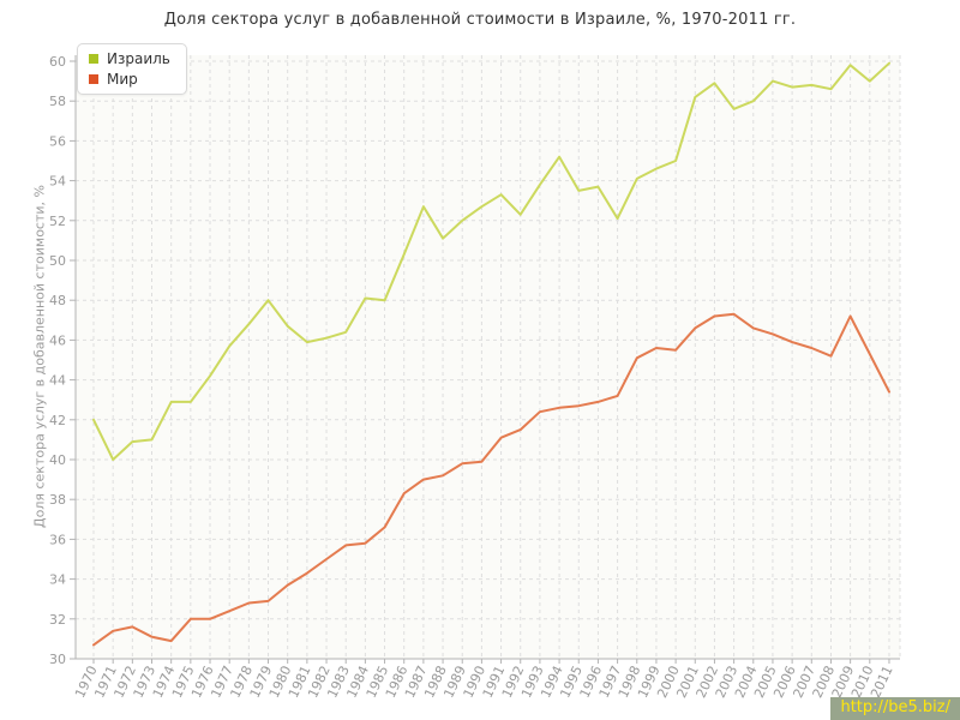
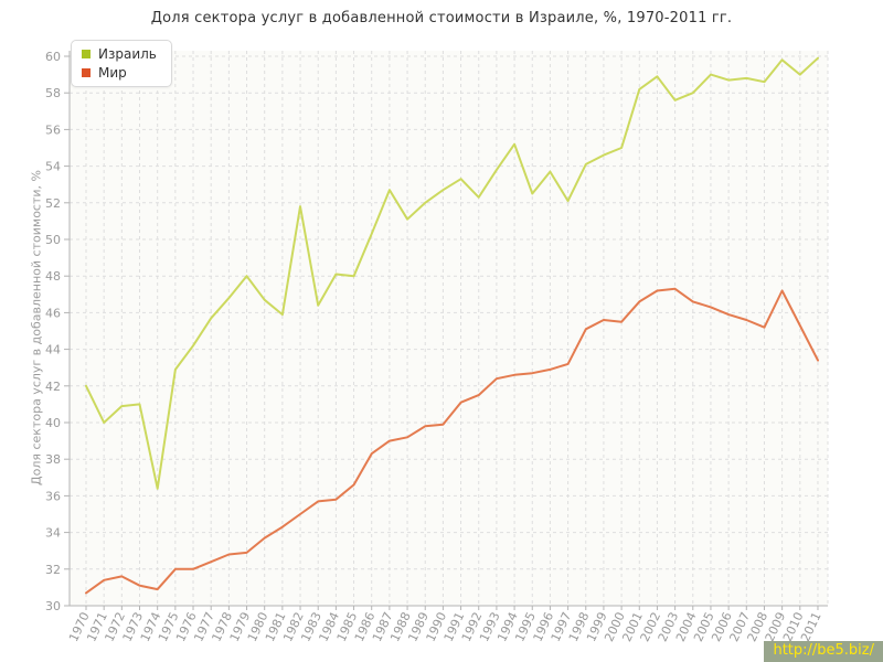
Израиль/1974: 42.9 -> 36.4
Израиль/1982: 46.1 -> 51.8
Израиль/1995: 53.5 -> 52.5
